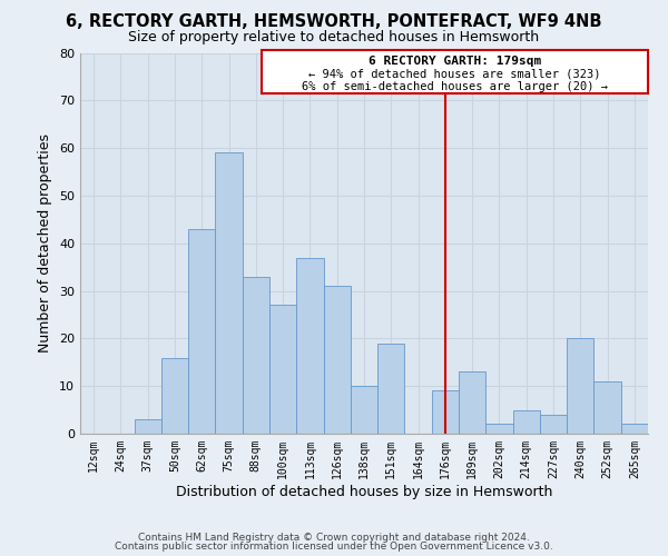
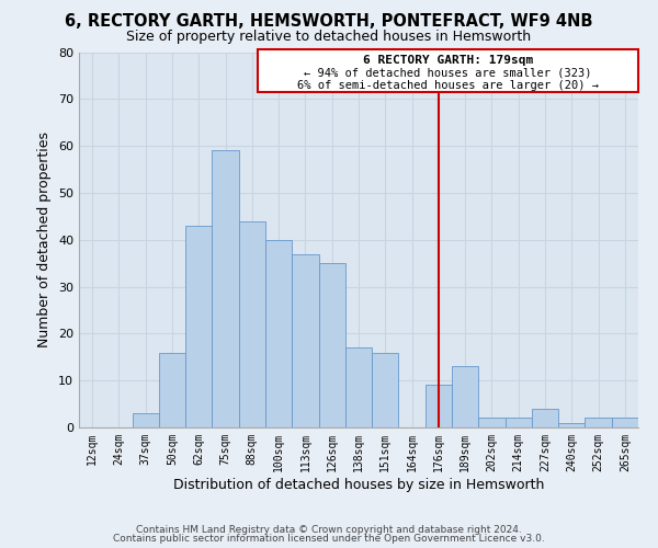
88sqm: 33 -> 44
100sqm: 27 -> 40
126sqm: 31 -> 35
138sqm: 10 -> 17
151sqm: 19 -> 16
214sqm: 5 -> 2
240sqm: 20 -> 1
252sqm: 11 -> 2
